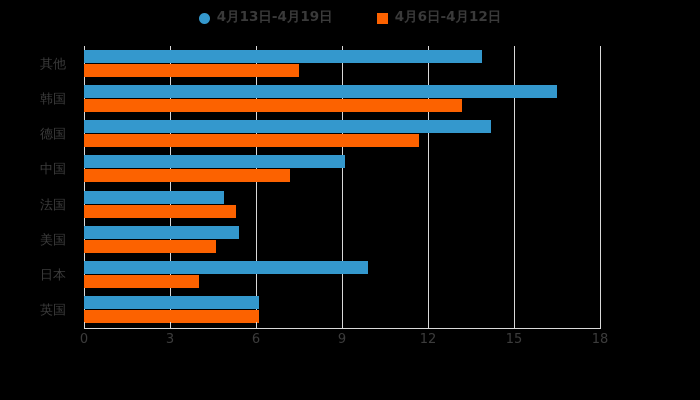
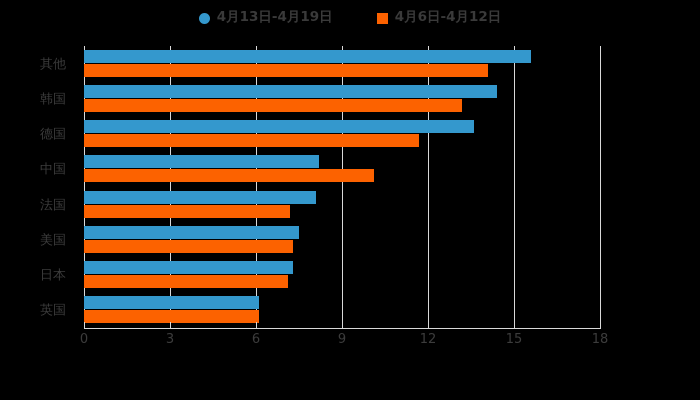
4月13日-4月19日/其他: 13.9 -> 15.6
4月6日-4月12日/其他: 7.5 -> 14.1
4月13日-4月19日/韩国: 16.5 -> 14.4
4月13日-4月19日/德国: 14.2 -> 13.6
4月13日-4月19日/中国: 9.1 -> 8.2
4月6日-4月12日/中国: 7.2 -> 10.1
4月13日-4月19日/法国: 4.9 -> 8.1
4月6日-4月12日/法国: 5.3 -> 7.2
4月13日-4月19日/美国: 5.4 -> 7.5
4月6日-4月12日/美国: 4.6 -> 7.3
4月13日-4月19日/日本: 9.9 -> 7.3
4月6日-4月12日/日本: 4.0 -> 7.1
